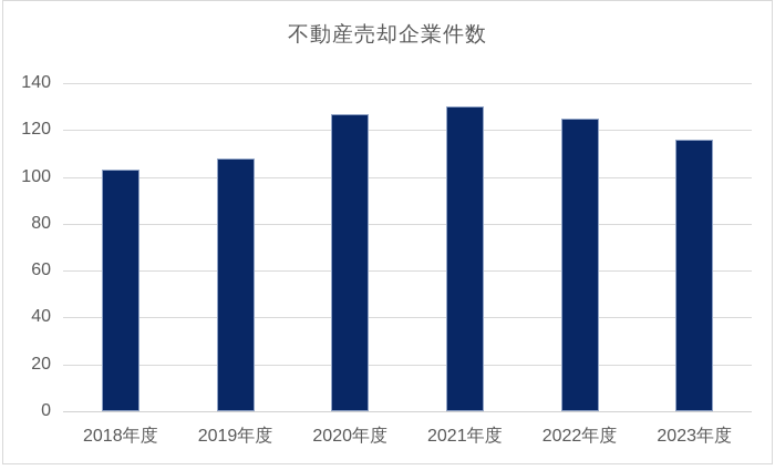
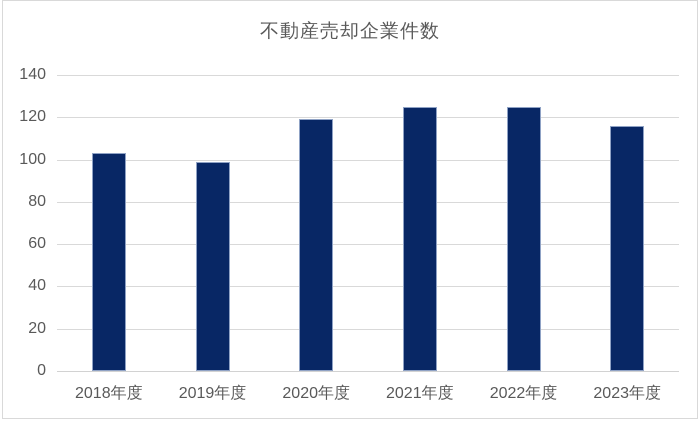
2019年度: 108 -> 99
2020年度: 127 -> 119
2021年度: 130 -> 125
